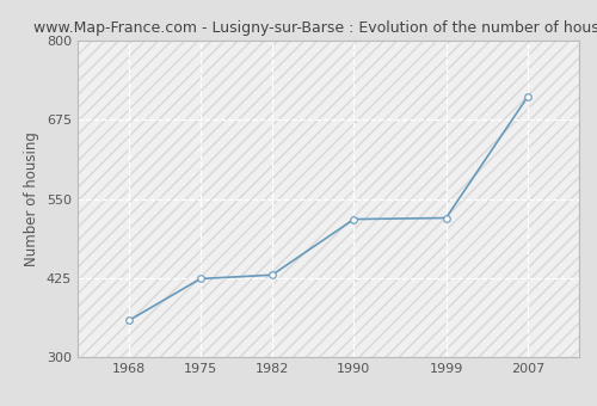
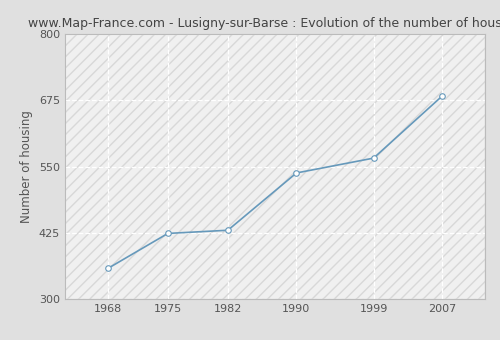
1990: 518 -> 538
1999: 520 -> 566
2007: 712 -> 683
